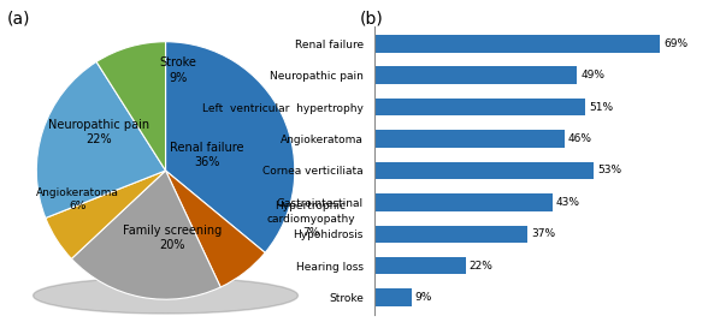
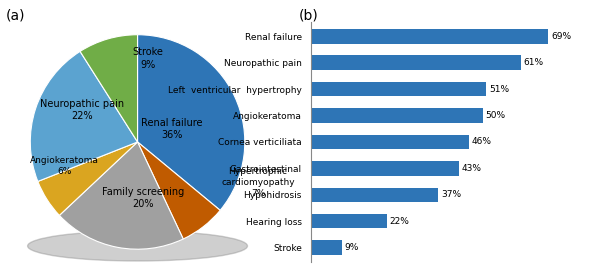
Neuropathic pain: 49% -> 61%
Angiokeratoma: 46% -> 50%
Cornea verticiliata: 53% -> 46%
